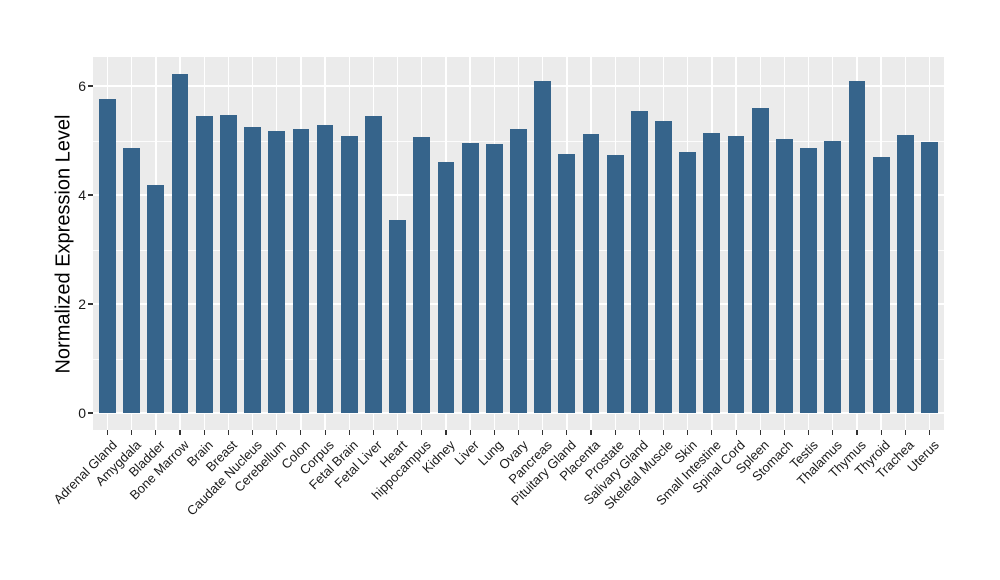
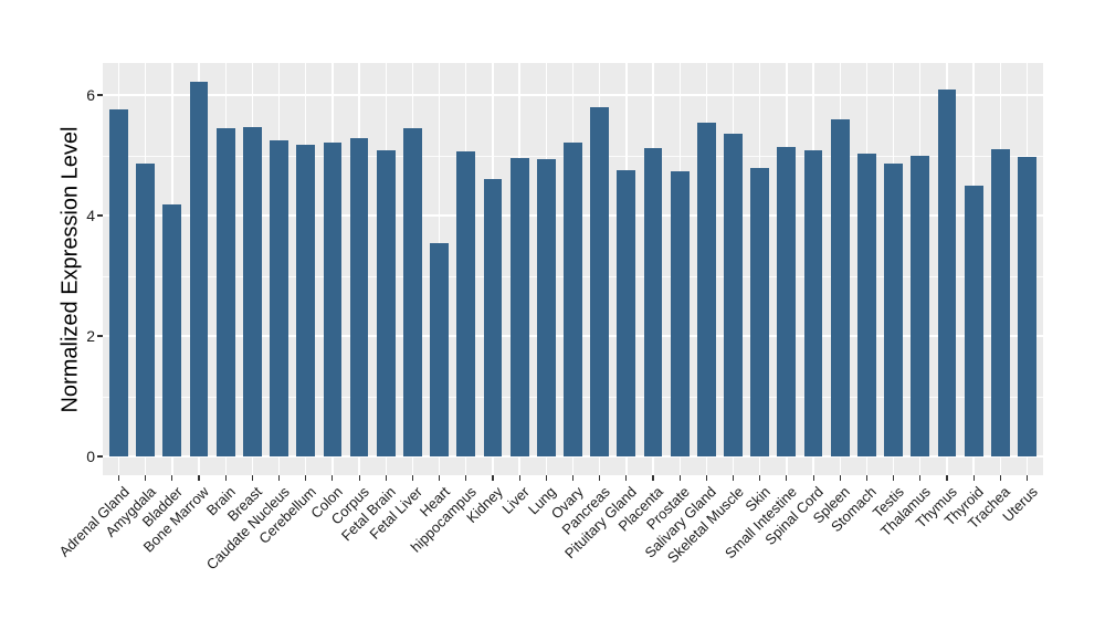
Pancreas: 6.1 -> 5.8
Thyroid: 4.7 -> 4.5
